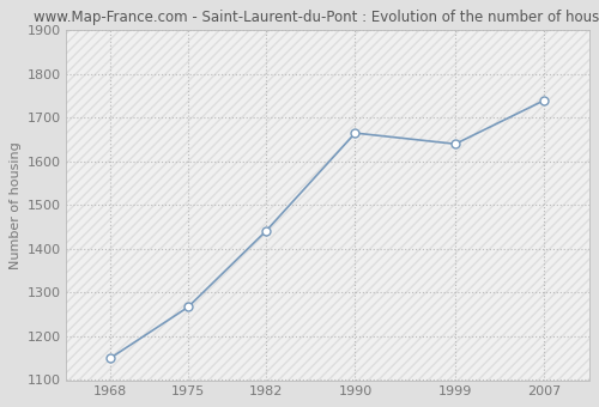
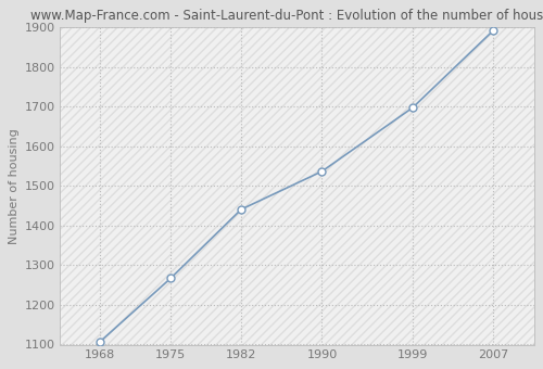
1968: 1150 -> 1107
1990: 1665 -> 1537
1999: 1640 -> 1698
2007: 1740 -> 1893
